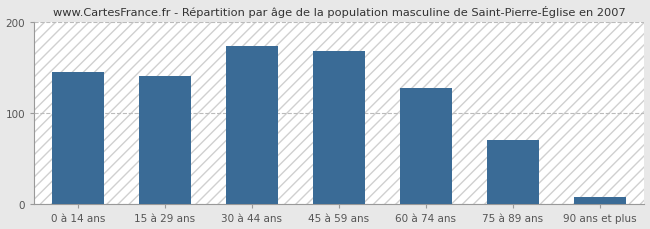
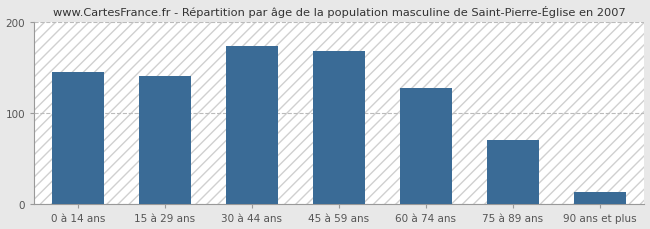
90 ans et plus: 8 -> 14
